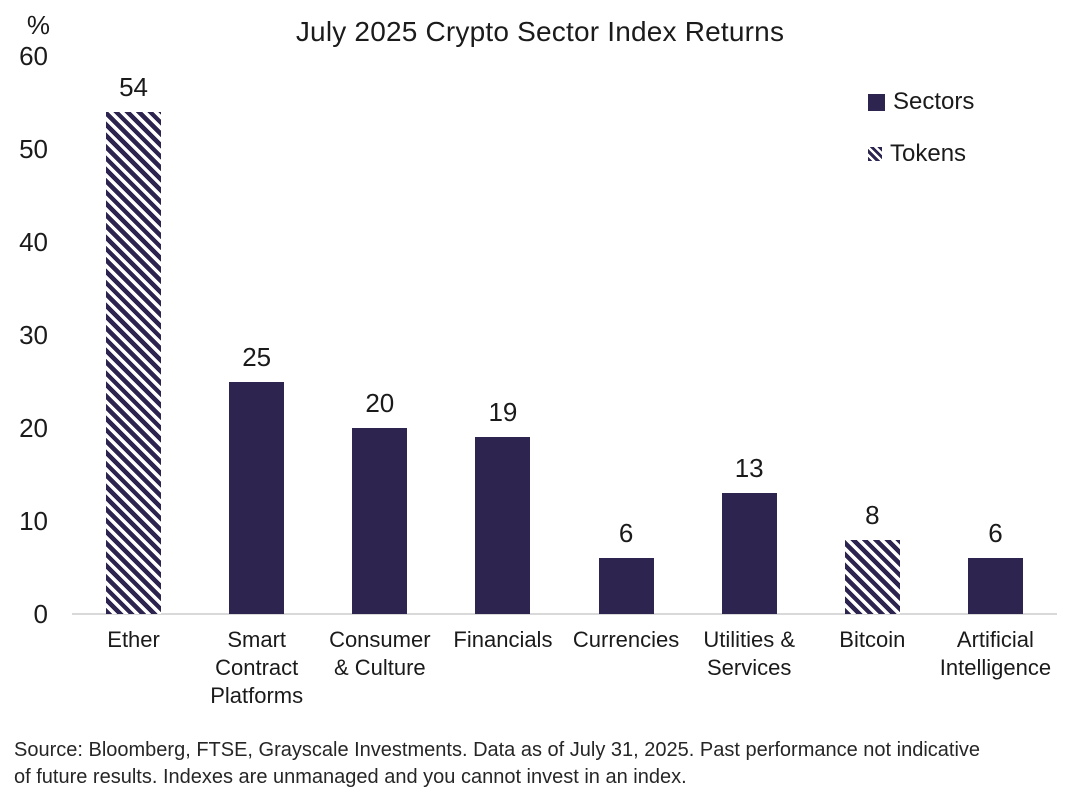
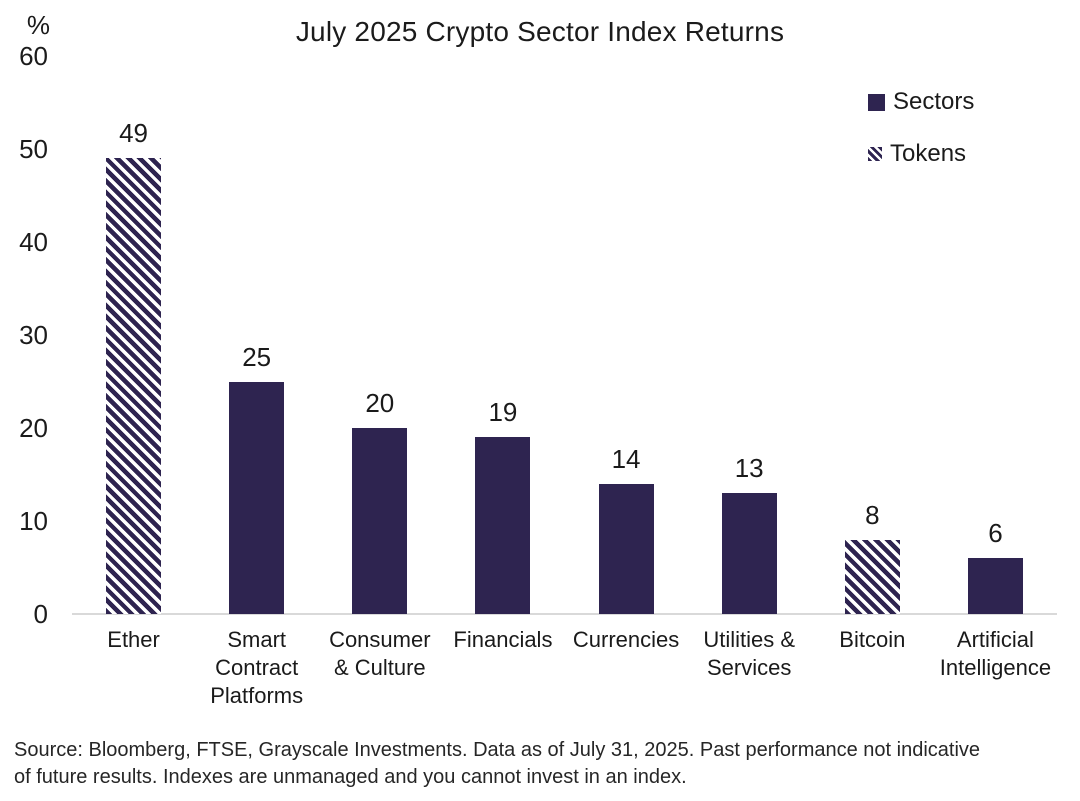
Ether: 54 -> 49
Currencies: 6 -> 14
